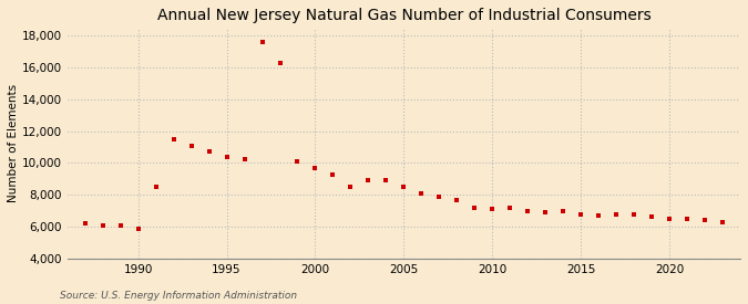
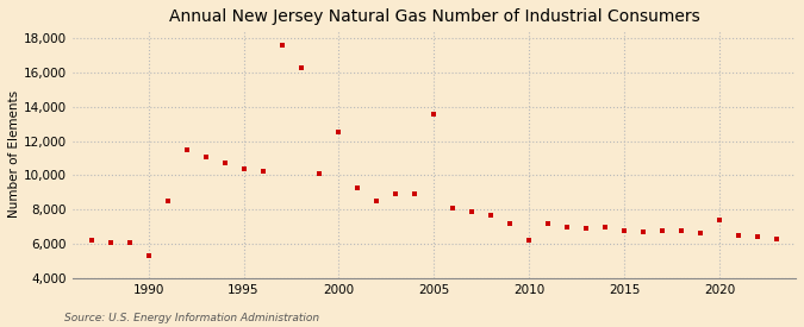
1990: 5,900 -> 5,300
2000: 9,700 -> 12,500
2005: 8,500 -> 13,600
2010: 7,100 -> 6,200
2020: 6,500 -> 7,400
